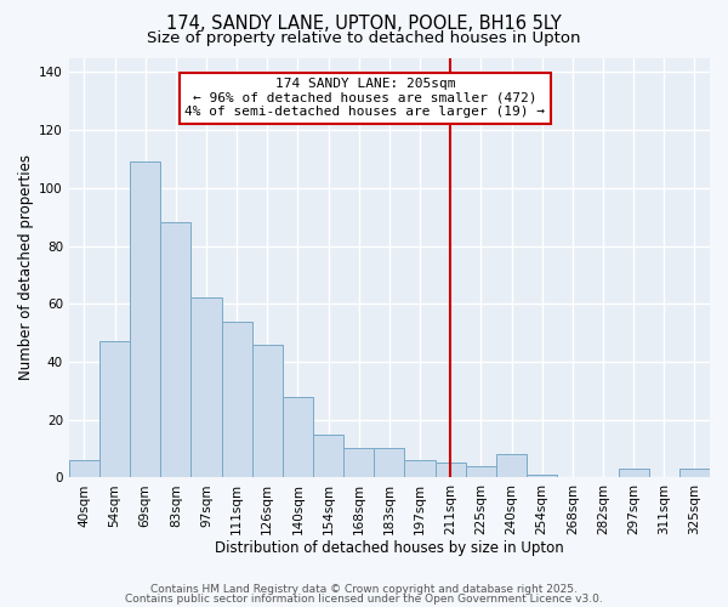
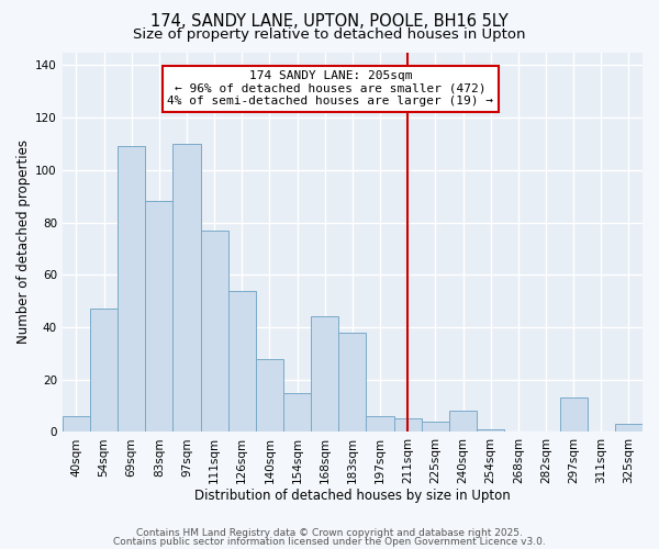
97sqm: 62 -> 110
111sqm: 54 -> 77
126sqm: 46 -> 54
168sqm: 10 -> 44
183sqm: 10 -> 38
297sqm: 3 -> 13
